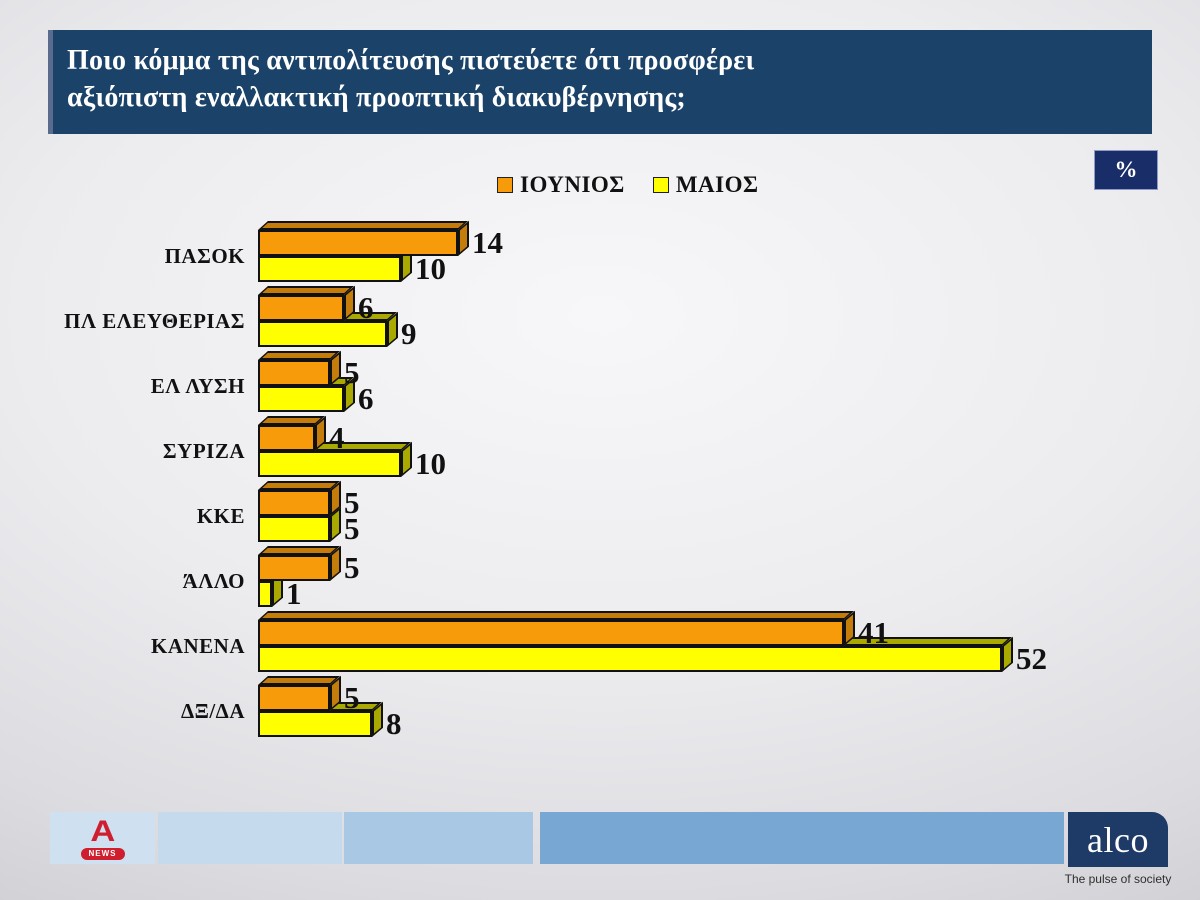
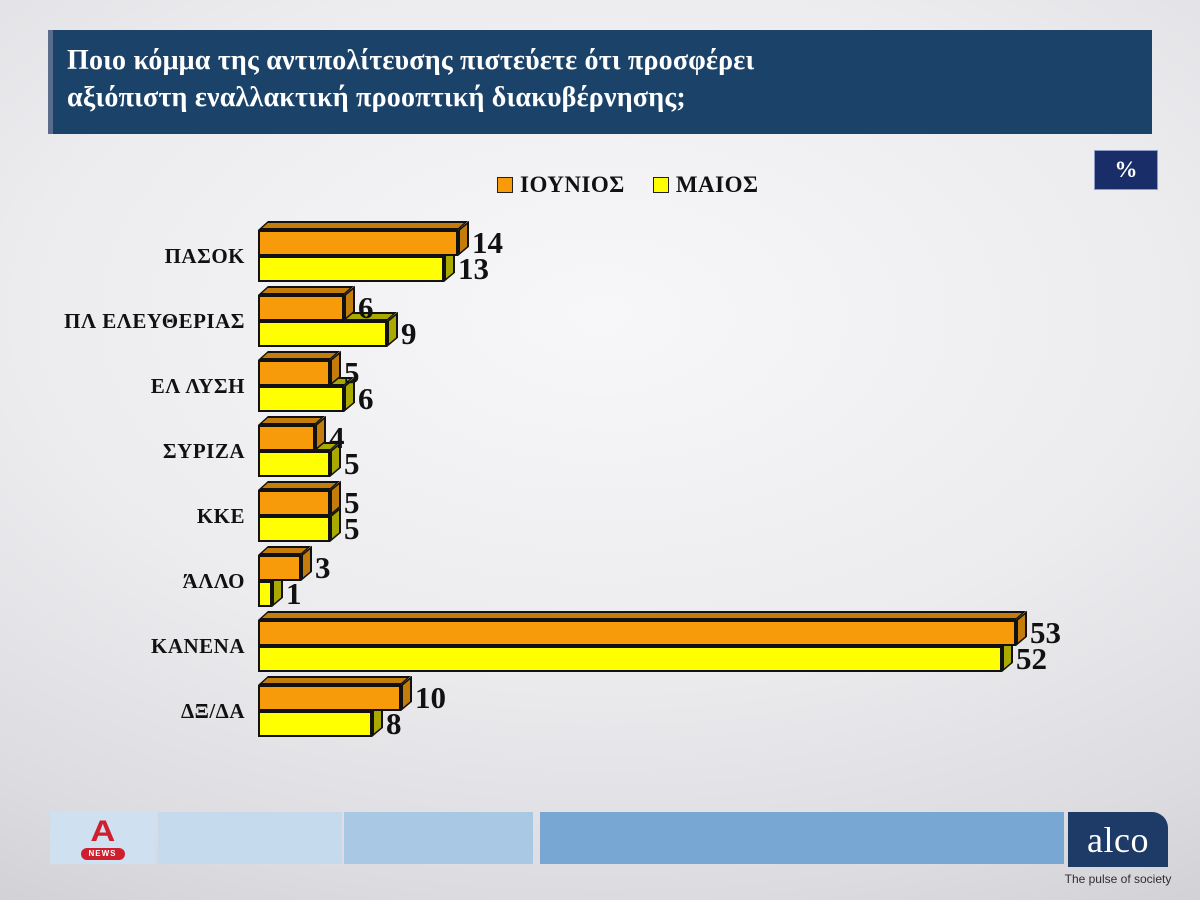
ΜΑΙΟΣ/ΠΑΣΟΚ: 10 -> 13
ΜΑΙΟΣ/ΣΥΡΙΖΑ: 10 -> 5
ΙΟΥΝΙΟΣ/ΆΛΛΟ: 5 -> 3
ΙΟΥΝΙΟΣ/ΚΑΝΕΝΑ: 41 -> 53
ΙΟΥΝΙΟΣ/ΔΞ/ΔΑ: 5 -> 10
